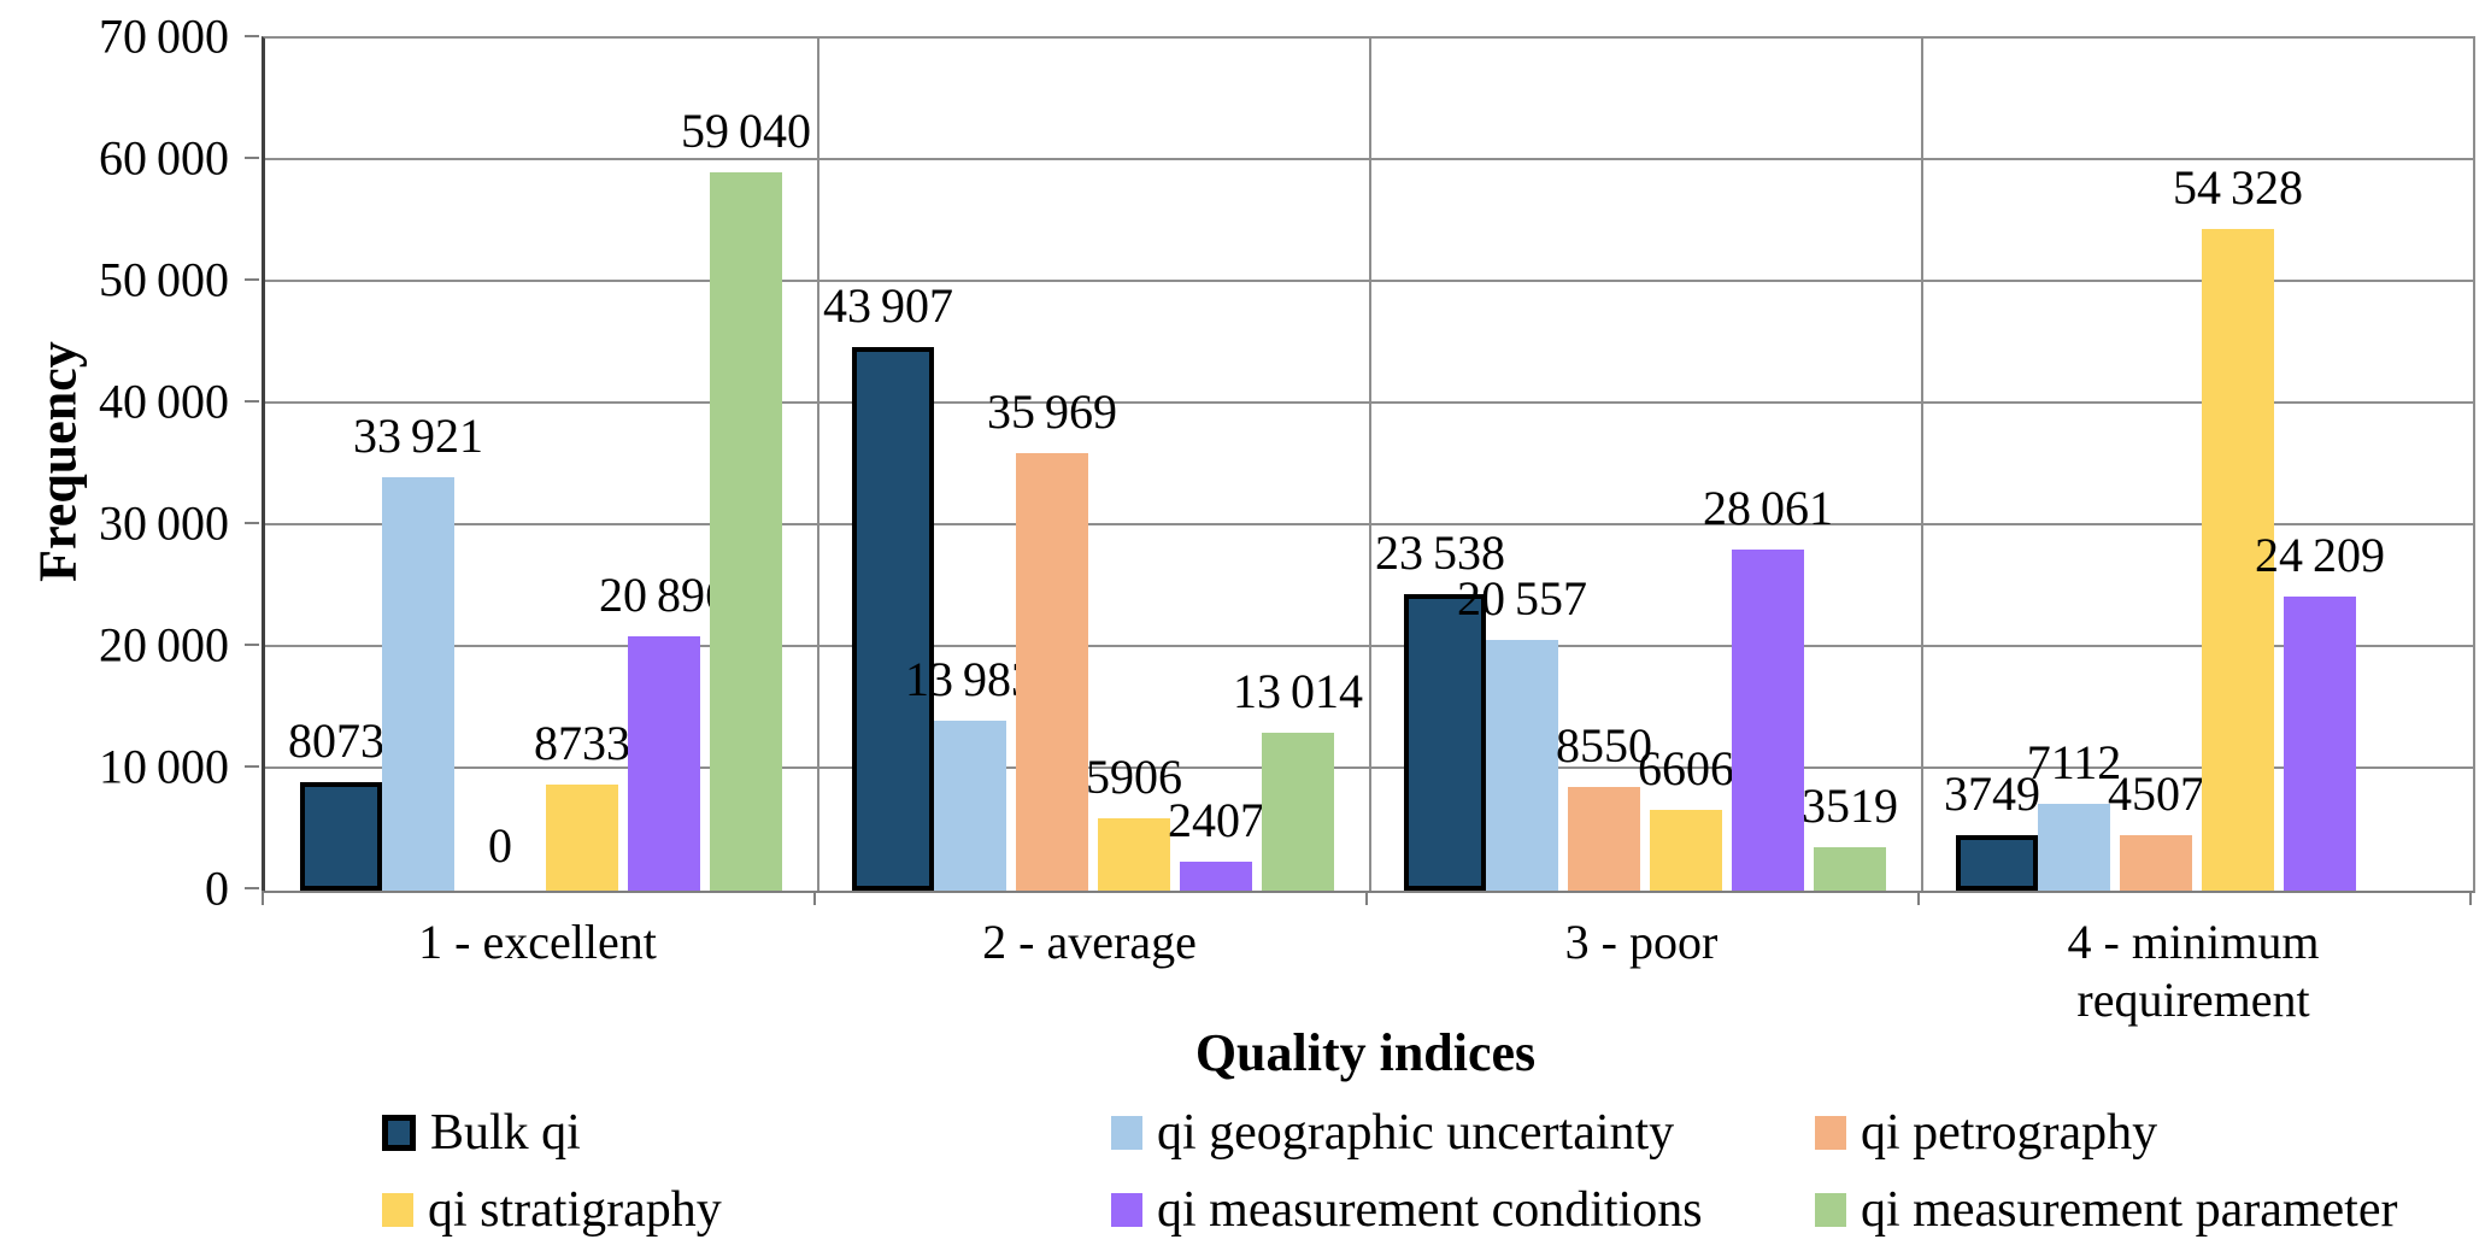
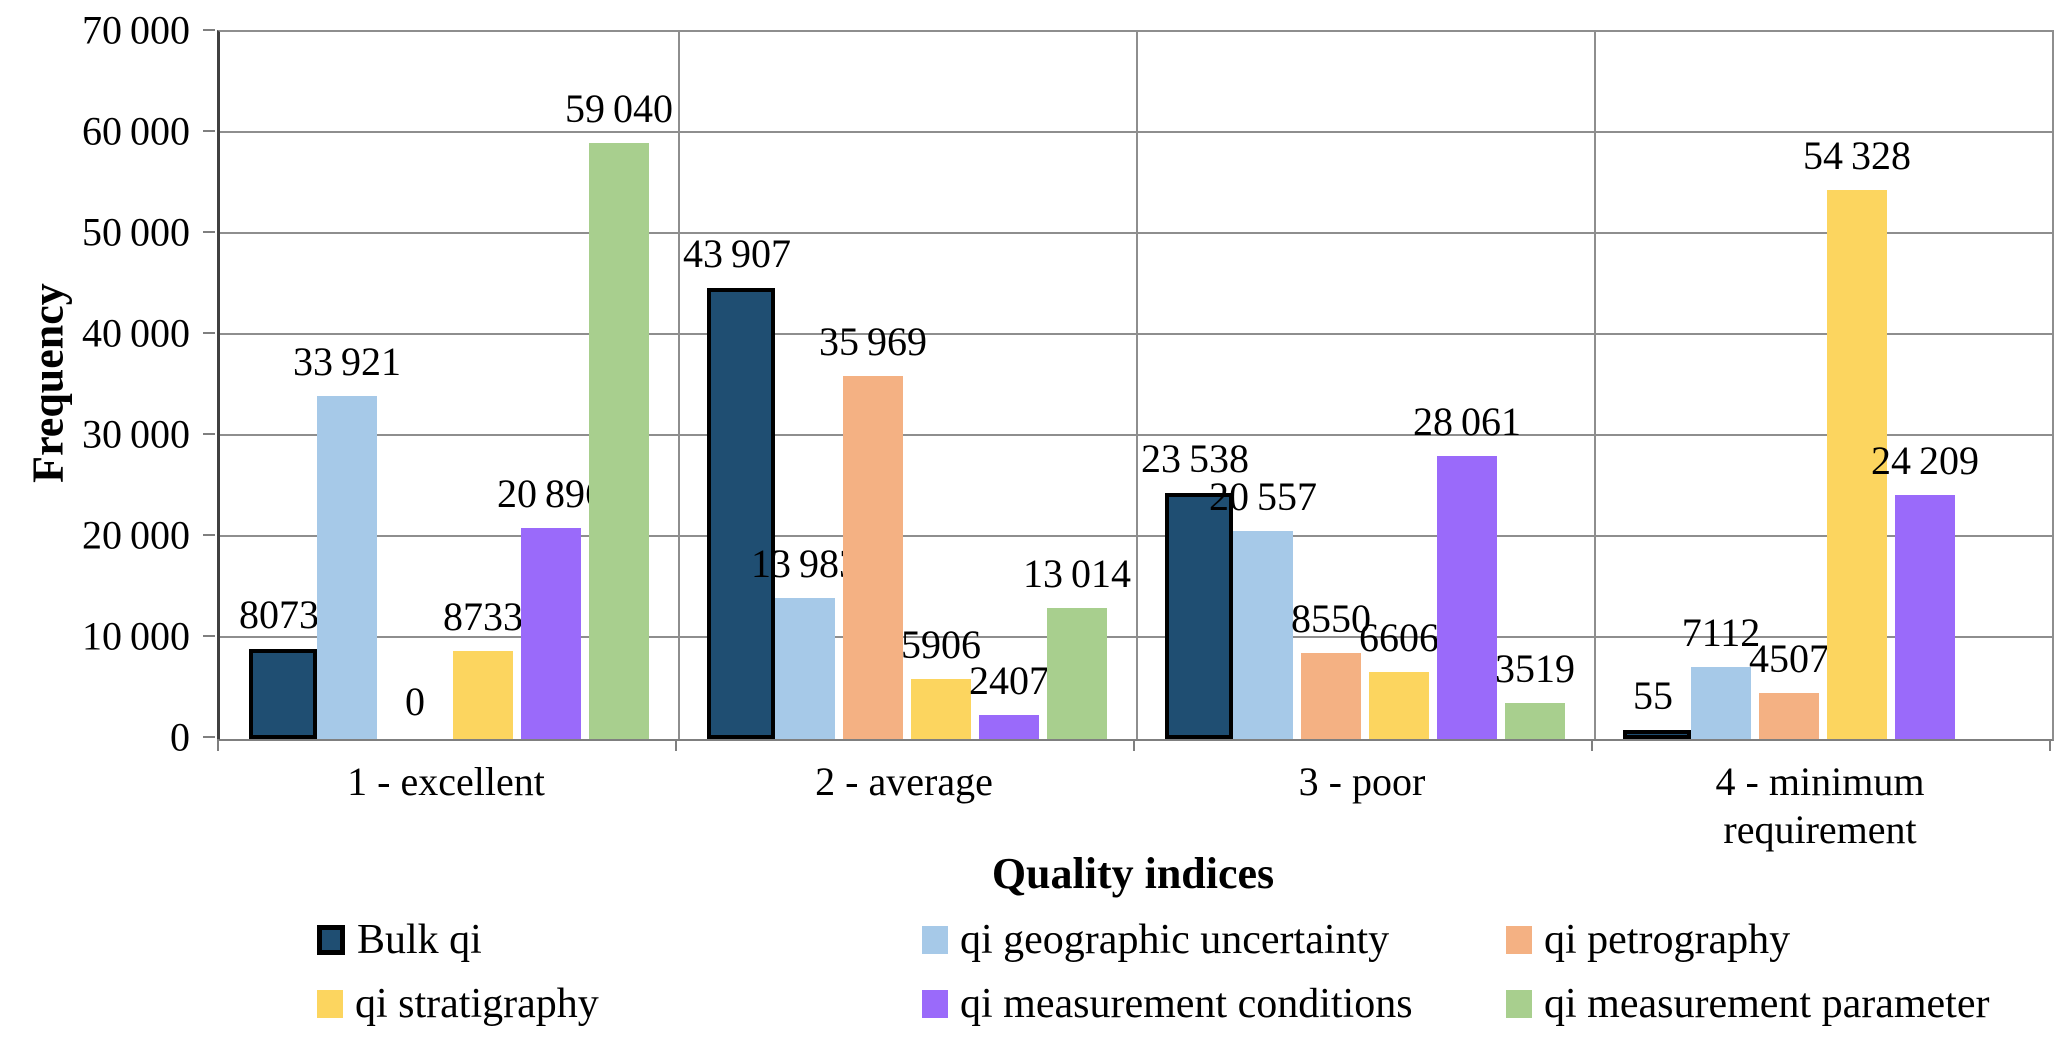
Bulk qi/4 - minimum requirement: 3749 -> 55
